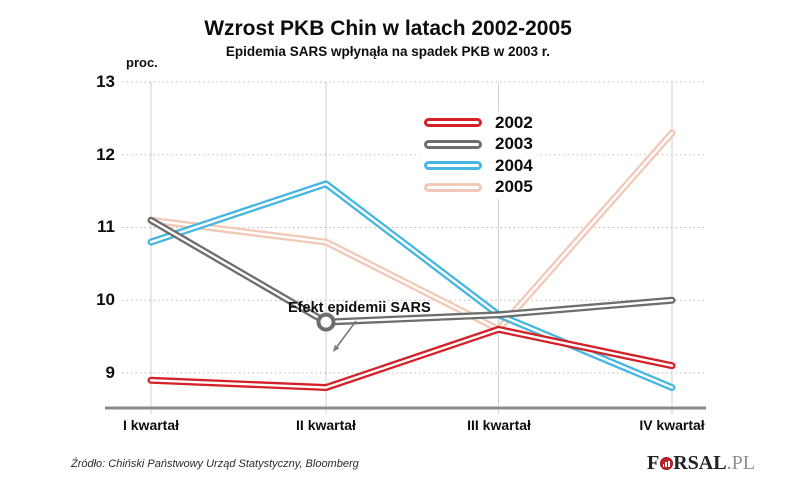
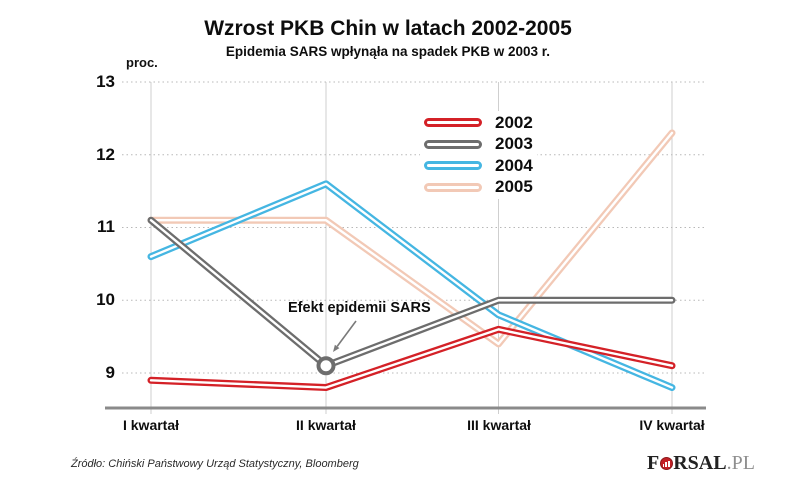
2004/I kwartał: 10.8 -> 10.6
2003/II kwartał: 9.7 -> 9.1
2005/II kwartał: 10.8 -> 11.1
2003/III kwartał: 9.8 -> 10.0
2005/III kwartał: 9.6 -> 9.4
